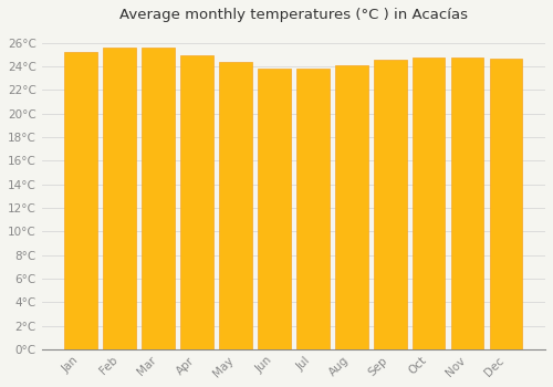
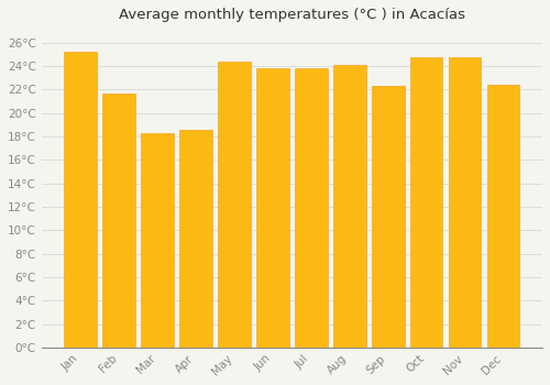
Feb: 25.6°C -> 21.7°C
Mar: 25.6°C -> 18.3°C
Apr: 24.9°C -> 18.6°C
Sep: 24.6°C -> 22.3°C
Dec: 24.7°C -> 22.4°C
